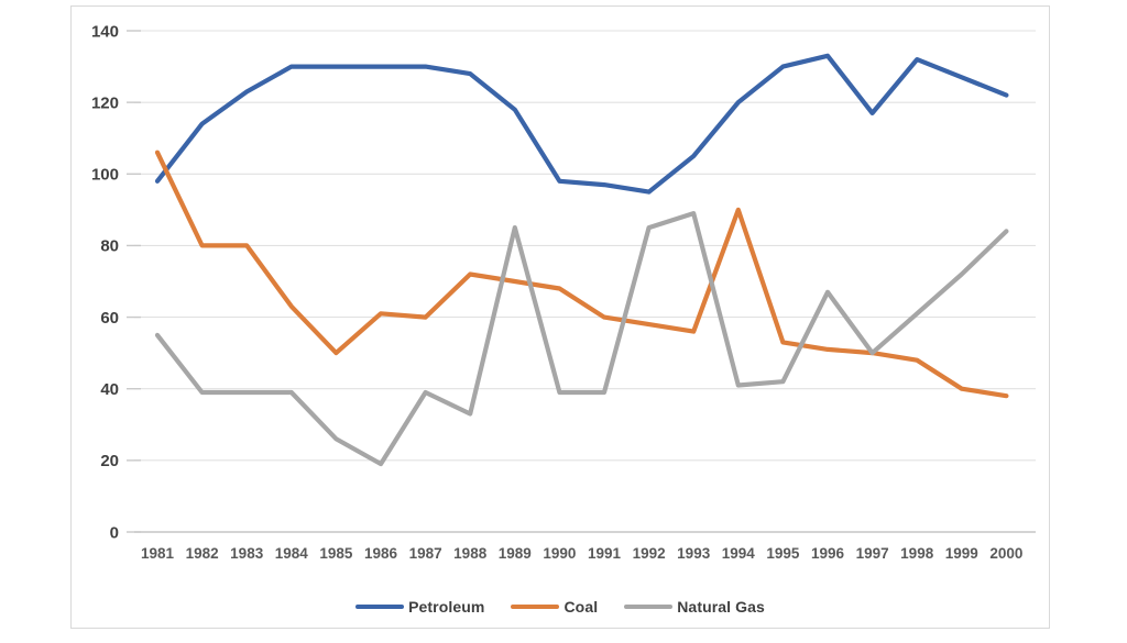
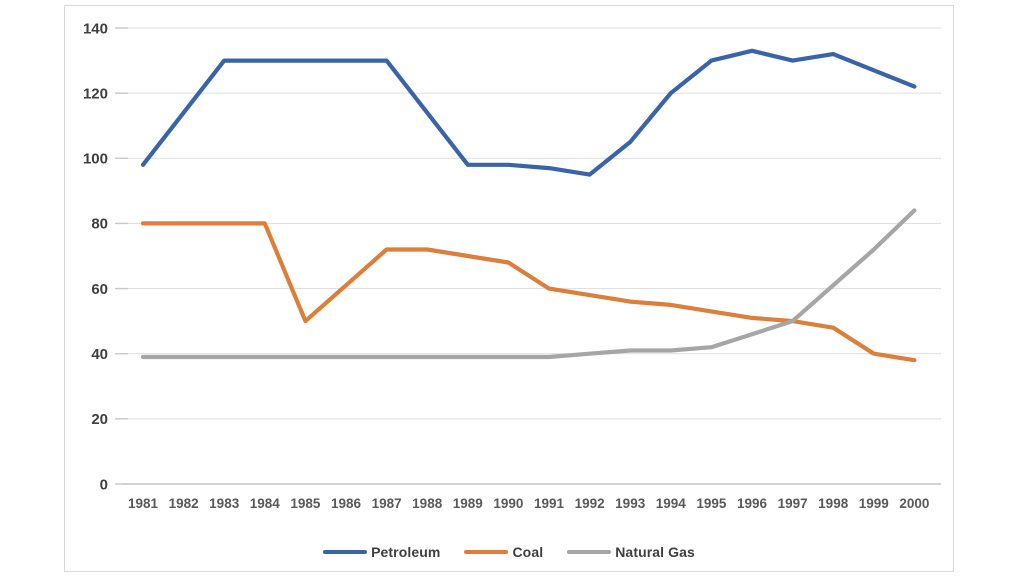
Coal/1981: 106 -> 80
Natural Gas/1981: 55 -> 39
Petroleum/1983: 123 -> 130
Coal/1984: 63 -> 80
Natural Gas/1985: 26 -> 39
Natural Gas/1986: 19 -> 39
Coal/1987: 60 -> 72
Petroleum/1988: 128 -> 114
Natural Gas/1988: 33 -> 39
Petroleum/1989: 118 -> 98
Natural Gas/1989: 85 -> 39
Natural Gas/1992: 85 -> 40
Natural Gas/1993: 89 -> 41
Coal/1994: 90 -> 55
Natural Gas/1996: 67 -> 46
Petroleum/1997: 117 -> 130
